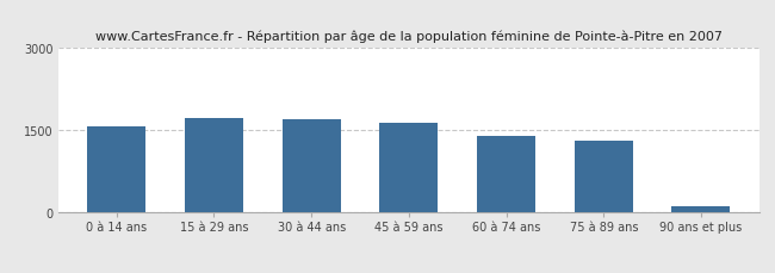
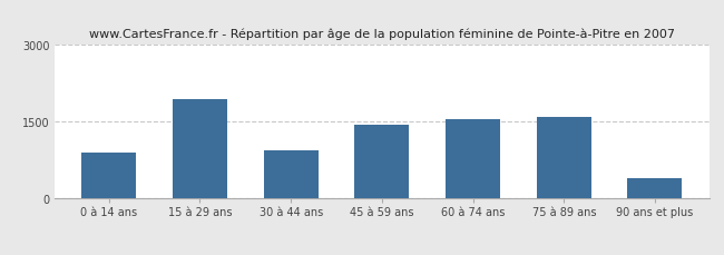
0 à 14 ans: 1580 -> 900
15 à 29 ans: 1720 -> 1950
30 à 44 ans: 1700 -> 950
45 à 59 ans: 1650 -> 1450
60 à 74 ans: 1410 -> 1550
75 à 89 ans: 1310 -> 1600
90 ans et plus: 120 -> 400
